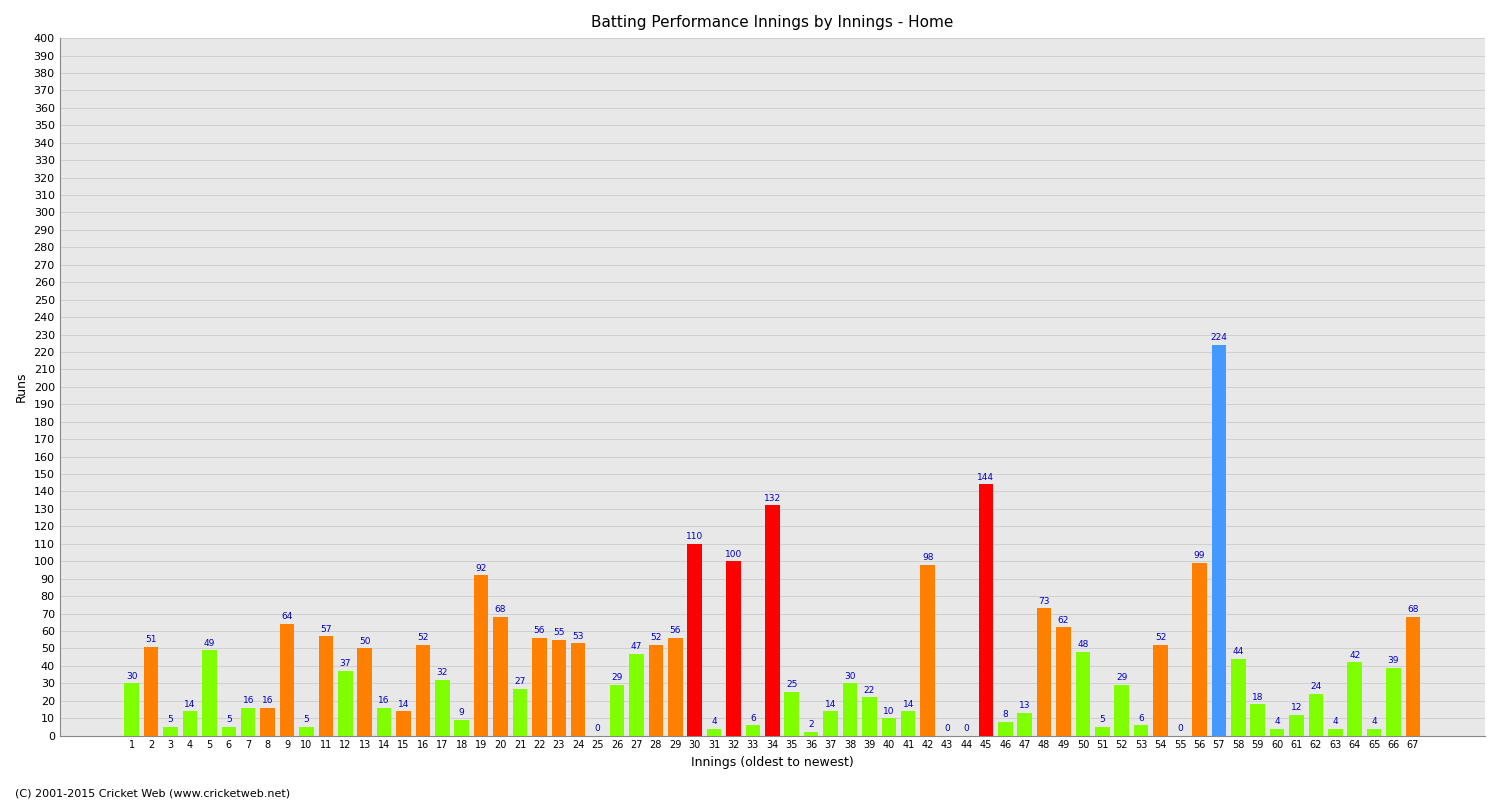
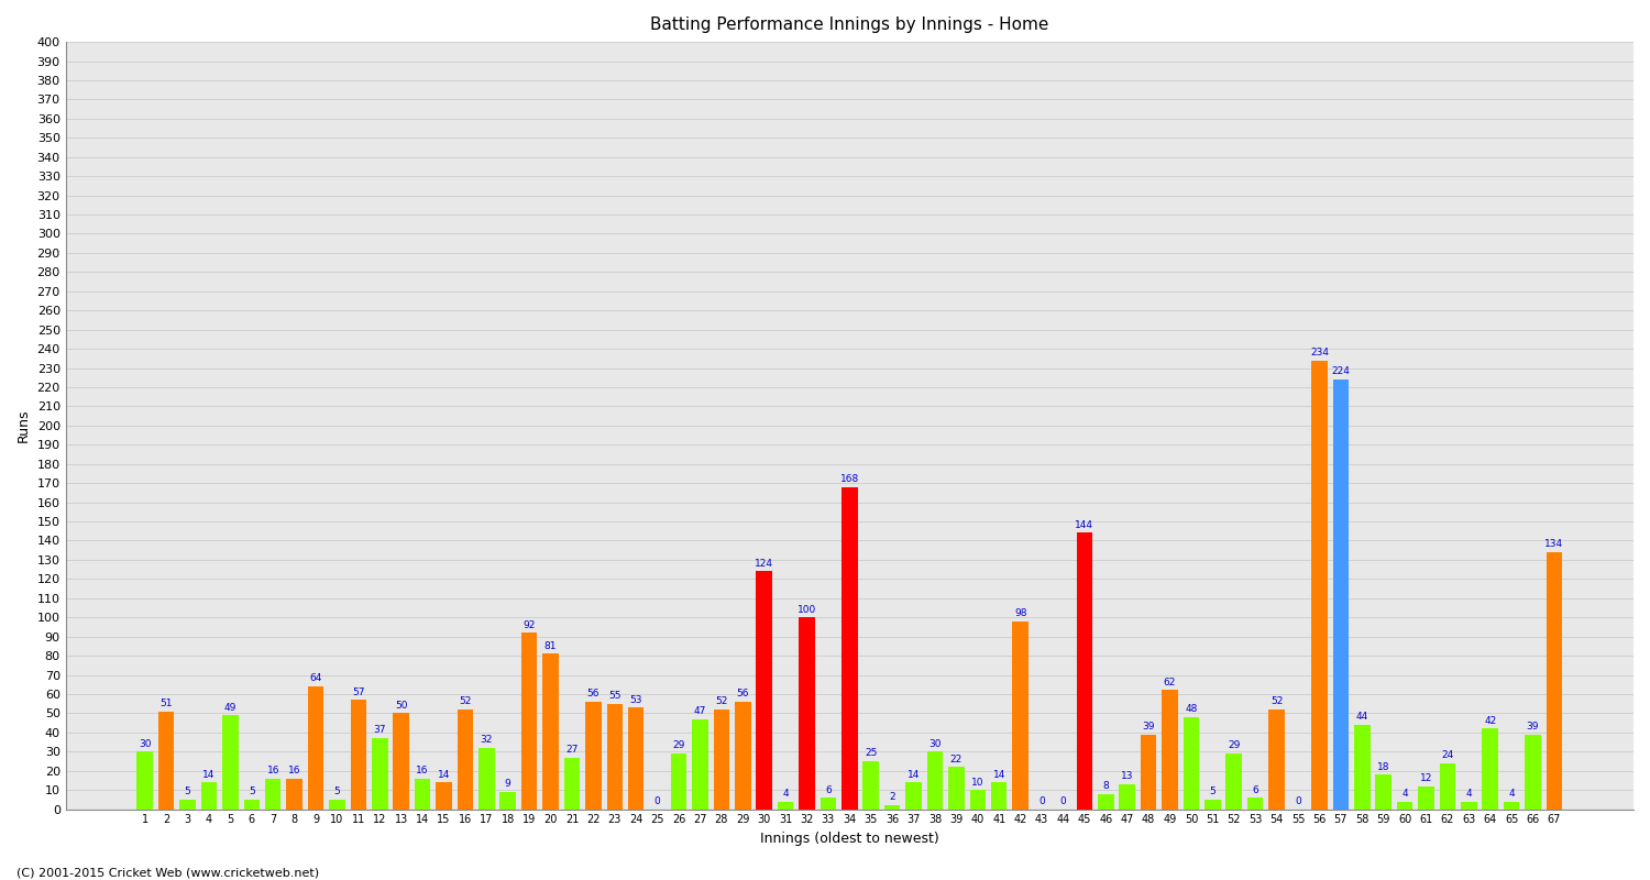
20: 68 -> 81
30: 110 -> 124
34: 132 -> 168
48: 73 -> 39
56: 99 -> 234
67: 68 -> 134
